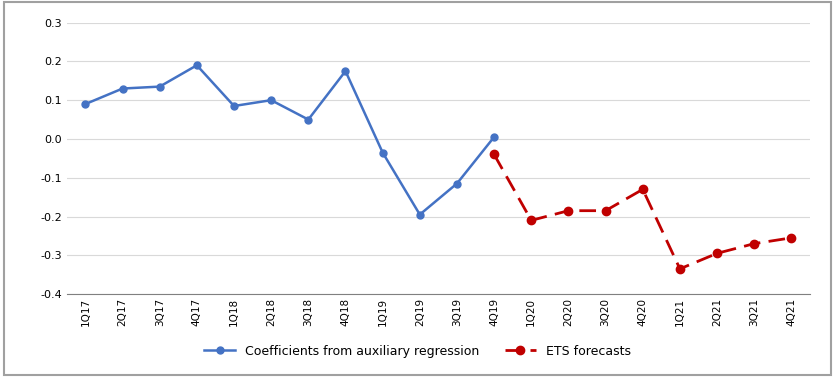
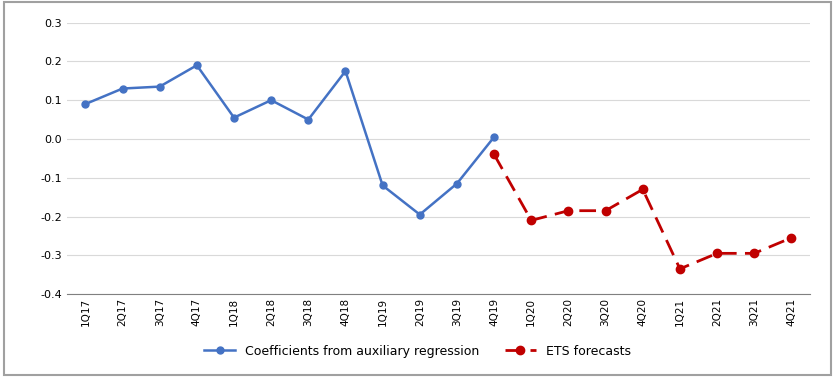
Coefficients from auxiliary regression/1Q18: 0.085 -> 0.055
Coefficients from auxiliary regression/1Q19: -0.035 -> -0.120
ETS forecasts/3Q21: -0.270 -> -0.295
